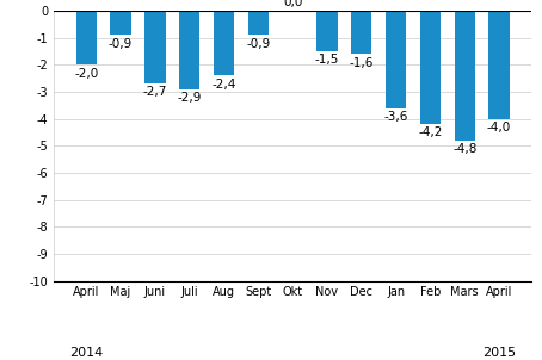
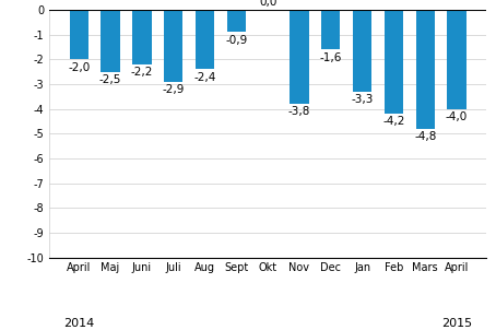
Maj: -0,9 -> -2,5
Juni: -2,7 -> -2,2
Nov: -1,5 -> -3,8
Jan: -3,6 -> -3,3
